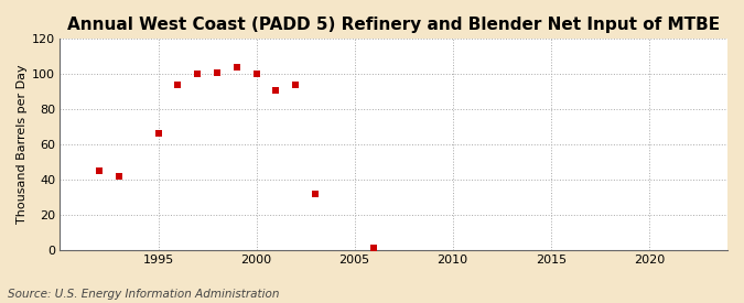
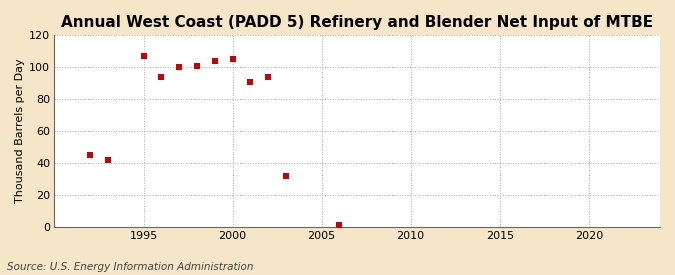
1995: 66 -> 107
2000: 100 -> 105
